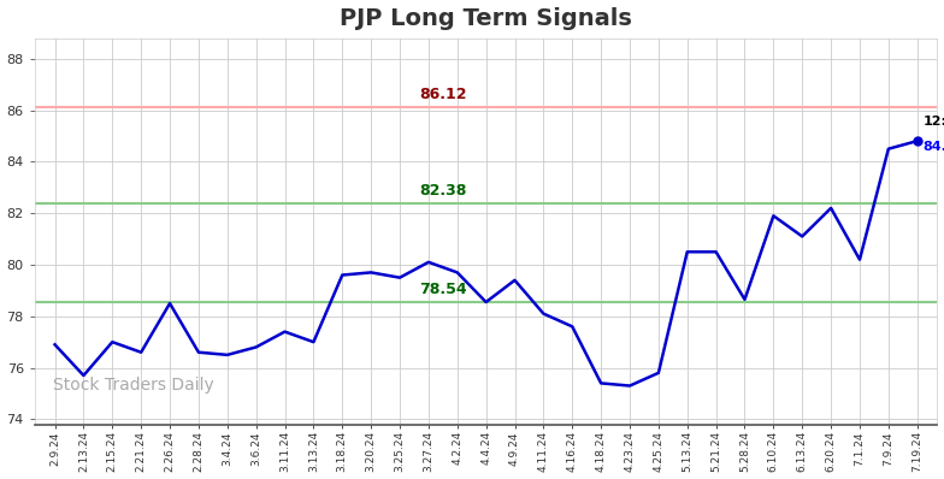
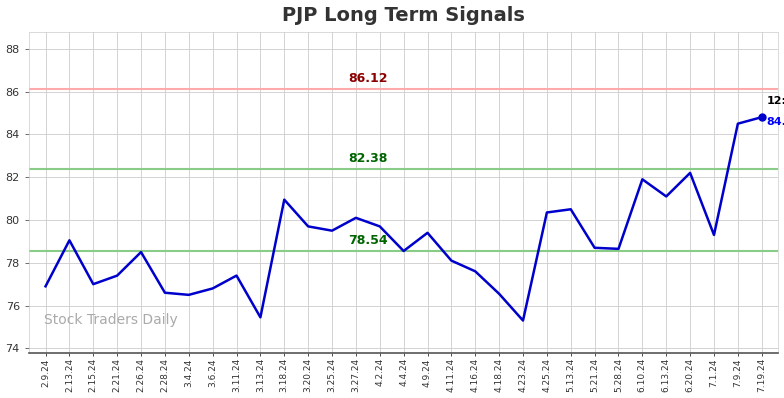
2.13.24: 75.70 -> 79.05
2.21.24: 76.60 -> 77.40
3.13.24: 77.00 -> 75.45
3.18.24: 79.60 -> 80.95
4.18.24: 75.40 -> 76.55
4.25.24: 75.80 -> 80.35
5.21.24: 80.50 -> 78.70
7.1.24: 80.20 -> 79.30
